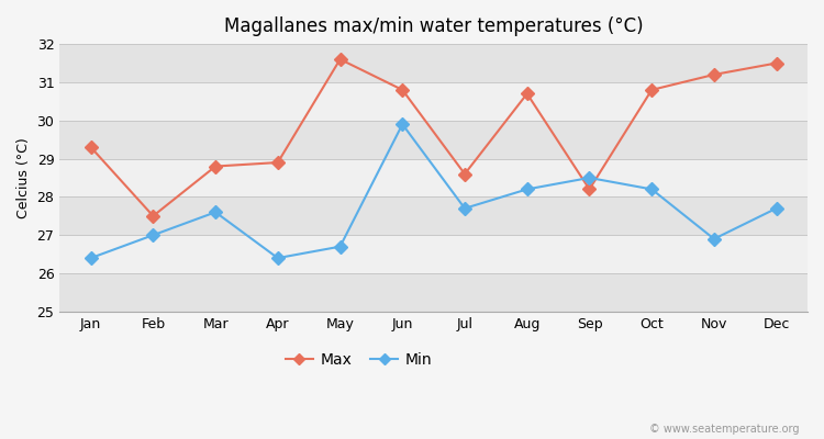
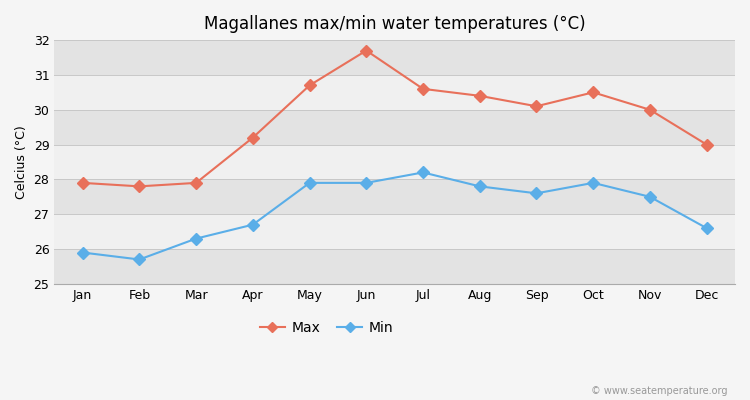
Max/Jan: 29.3 -> 27.9
Min/Jan: 26.4 -> 25.9
Max/Feb: 27.5 -> 27.8
Min/Feb: 27.0 -> 25.7
Max/Mar: 28.8 -> 27.9
Min/Mar: 27.6 -> 26.3
Max/Apr: 28.9 -> 29.2
Min/Apr: 26.4 -> 26.7
Max/May: 31.6 -> 30.7
Min/May: 26.7 -> 27.9
Max/Jun: 30.8 -> 31.7
Min/Jun: 29.9 -> 27.9
Max/Jul: 28.6 -> 30.6
Min/Jul: 27.7 -> 28.2
Max/Aug: 30.7 -> 30.4
Min/Aug: 28.2 -> 27.8
Max/Sep: 28.2 -> 30.1
Min/Sep: 28.5 -> 27.6
Max/Oct: 30.8 -> 30.5
Min/Oct: 28.2 -> 27.9
Max/Nov: 31.2 -> 30.0
Min/Nov: 26.9 -> 27.5
Max/Dec: 31.5 -> 29.0
Min/Dec: 27.7 -> 26.6
